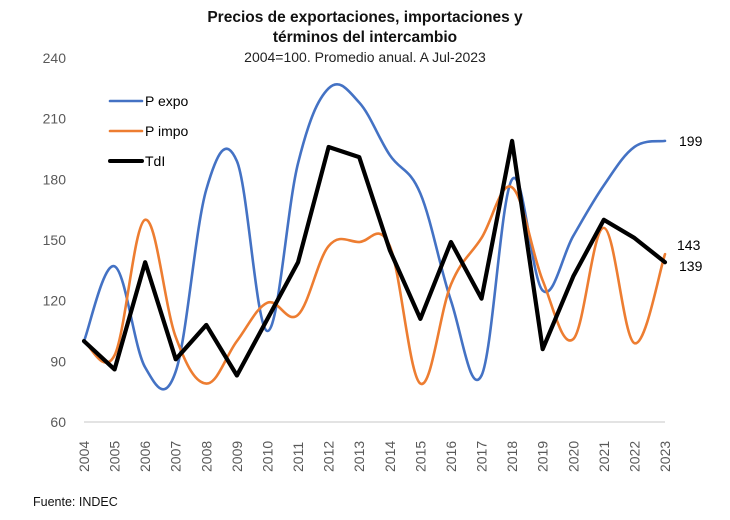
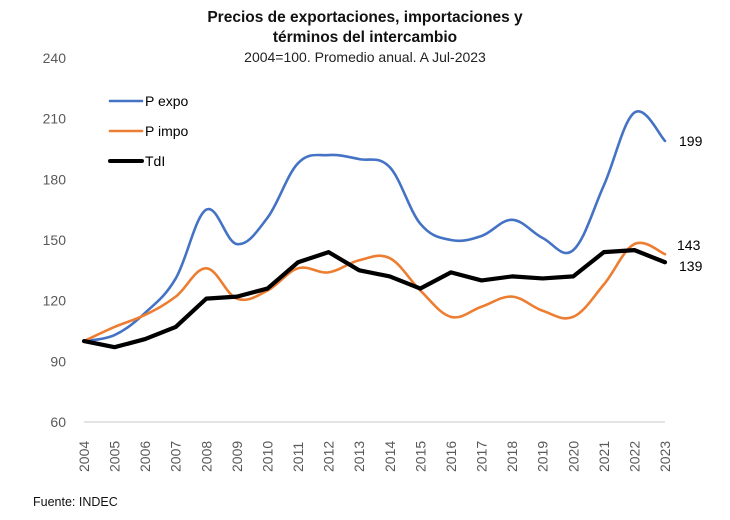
P expo/2005: 137 -> 103
P impo/2005: 93 -> 107
TdI/2005: 86 -> 97
P expo/2006: 87 -> 114
P impo/2006: 160 -> 113
TdI/2006: 139 -> 101
P expo/2007: 85 -> 131
P impo/2007: 102 -> 122
TdI/2007: 91 -> 107
P expo/2008: 175 -> 165
P impo/2008: 79 -> 136
TdI/2008: 108 -> 121
P expo/2009: 189 -> 148
P impo/2009: 100 -> 121
TdI/2009: 83 -> 122
P expo/2010: 105 -> 161
P impo/2010: 119 -> 125
TdI/2010: 111 -> 126
P impo/2011: 113 -> 136
P expo/2012: 225 -> 192
P impo/2012: 147 -> 134
TdI/2012: 196 -> 144
P expo/2013: 218 -> 190
P impo/2013: 149 -> 140
TdI/2013: 191 -> 135
P expo/2014: 192 -> 186
P impo/2014: 147 -> 141
TdI/2014: 145 -> 132
P expo/2015: 173 -> 158
P impo/2015: 79 -> 125
TdI/2015: 111 -> 126
P expo/2016: 120 -> 150
P impo/2016: 128 -> 112
TdI/2016: 149 -> 134
P expo/2017: 83 -> 152
P impo/2017: 151 -> 117
TdI/2017: 121 -> 130
P expo/2018: 180 -> 160
P impo/2018: 176 -> 122
TdI/2018: 199 -> 132
P expo/2019: 125 -> 151
P impo/2019: 130 -> 115
TdI/2019: 96 -> 131
P expo/2020: 152 -> 145
P impo/2020: 101 -> 112
P impo/2021: 156 -> 128
TdI/2021: 160 -> 144
P expo/2022: 196 -> 213
P impo/2022: 99 -> 148
TdI/2022: 151 -> 145
